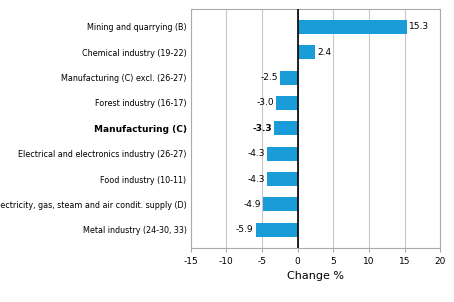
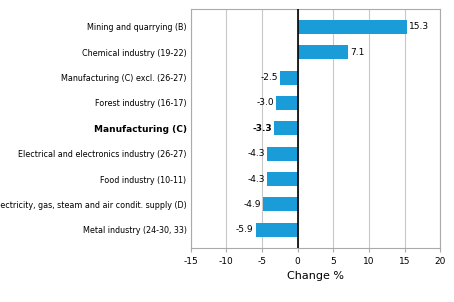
Chemical industry (19-22): 2.4 -> 7.1
